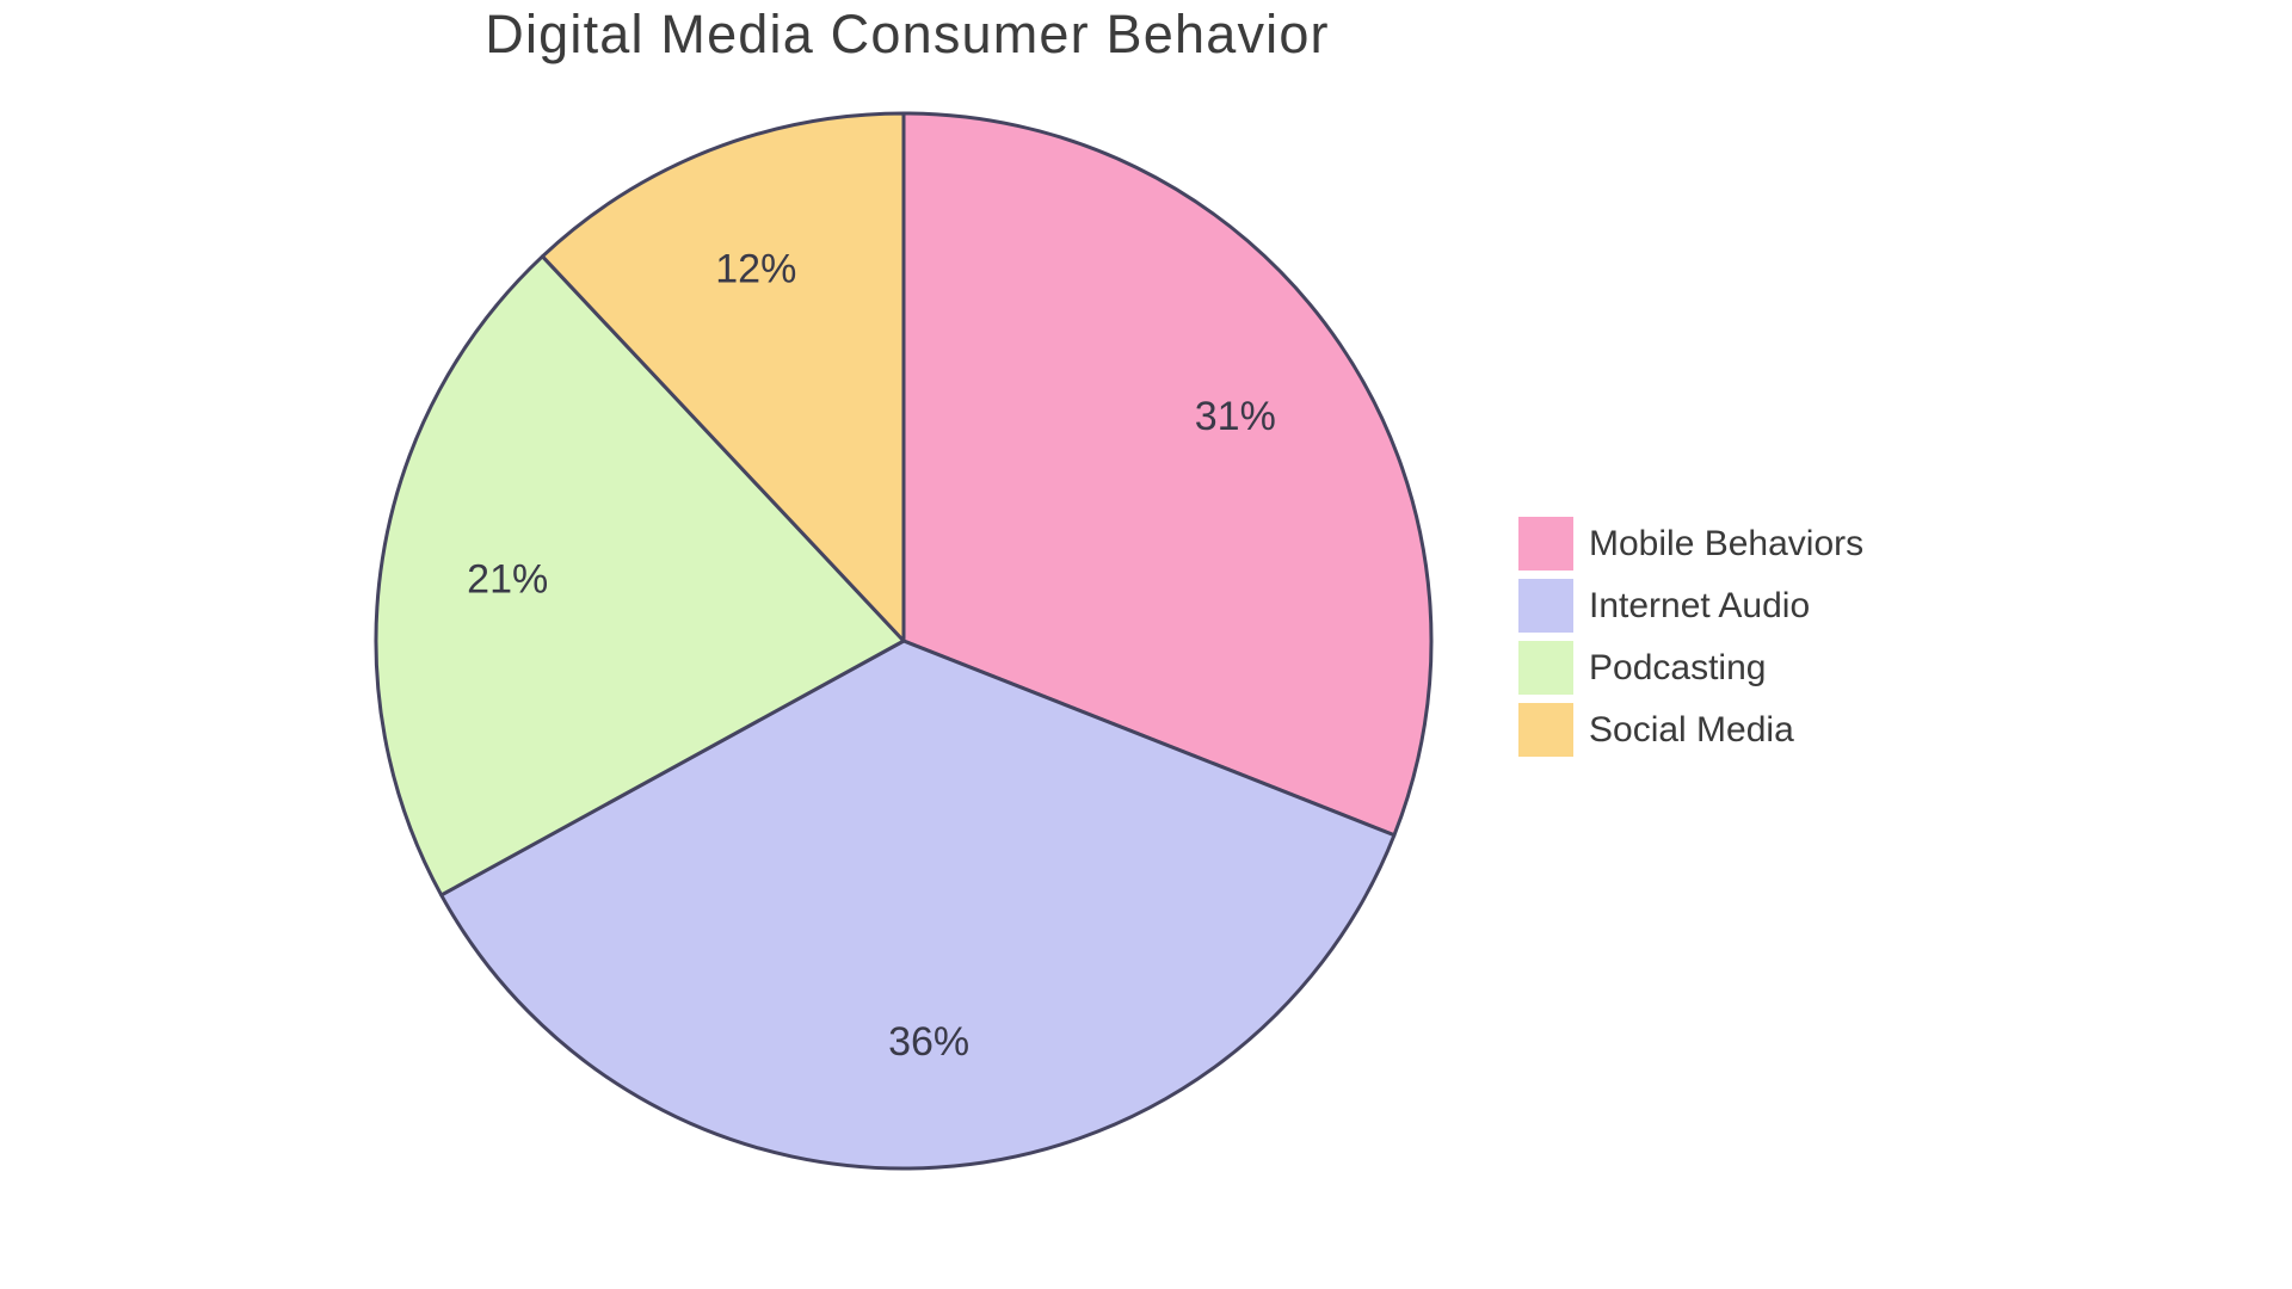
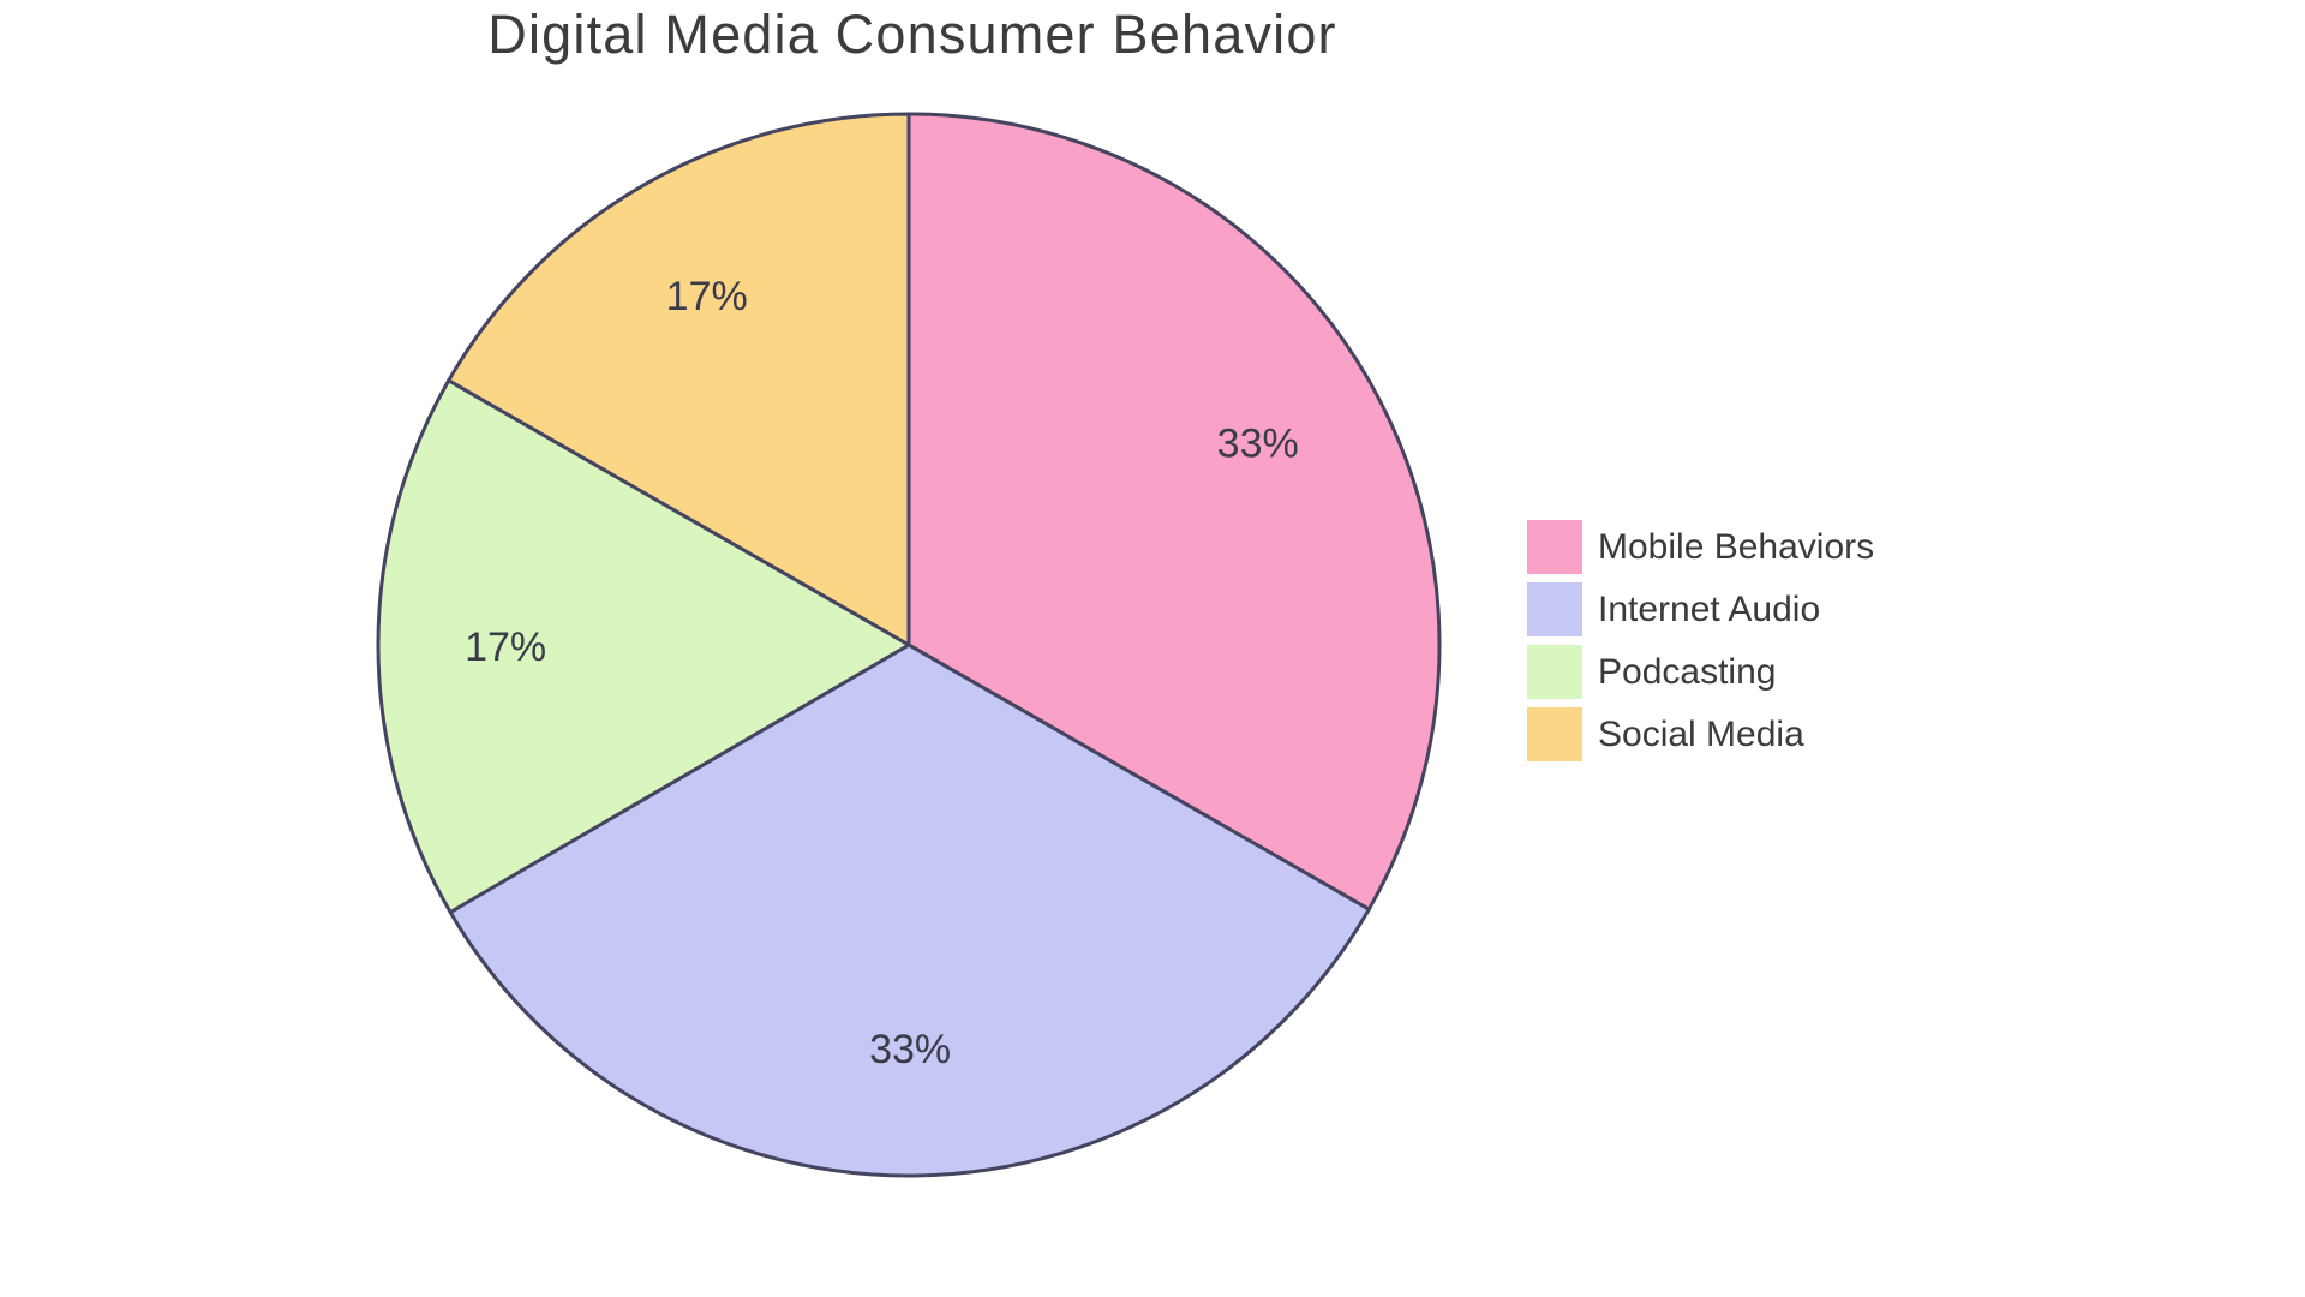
Mobile Behaviors: 31% -> 33%
Internet Audio: 36% -> 33%
Podcasting: 21% -> 17%
Social Media: 12% -> 17%
